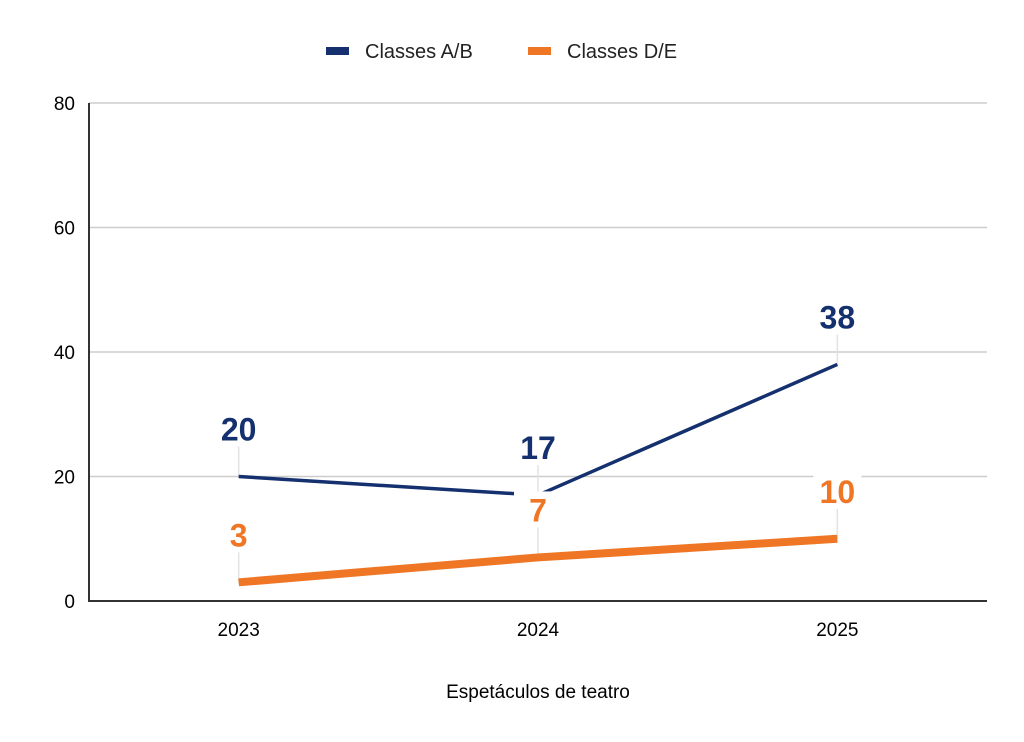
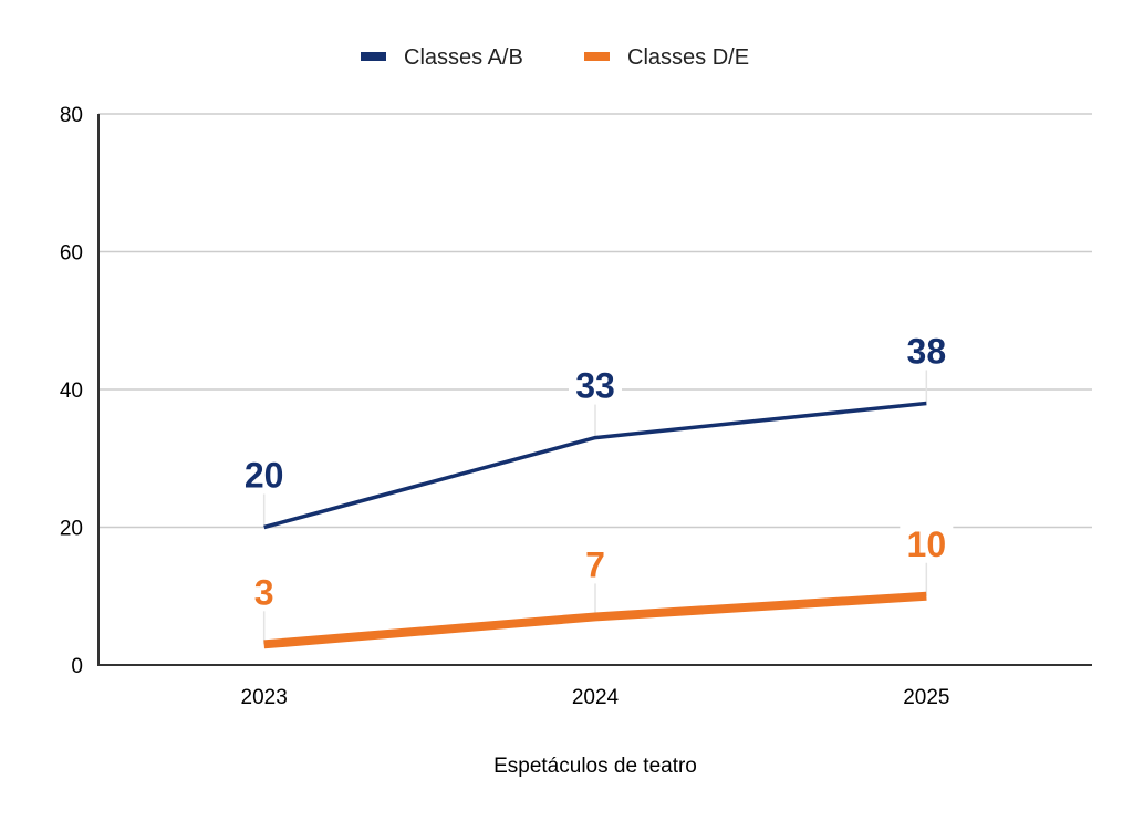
Classes A/B/2024: 17 -> 33
